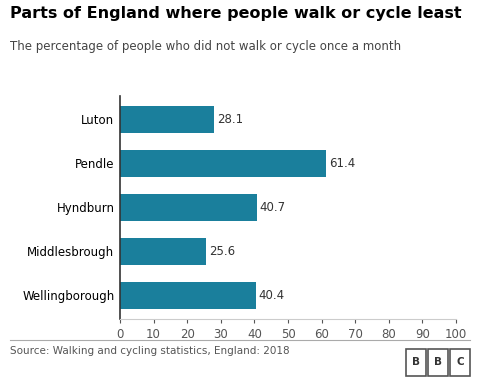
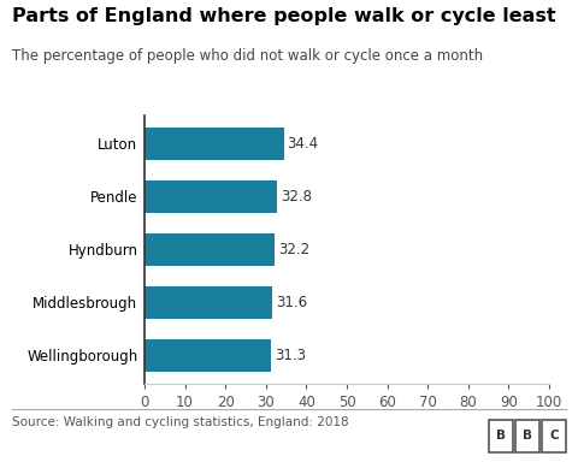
Luton: 28.1 -> 34.4
Pendle: 61.4 -> 32.8
Hyndburn: 40.7 -> 32.2
Middlesbrough: 25.6 -> 31.6
Wellingborough: 40.4 -> 31.3
